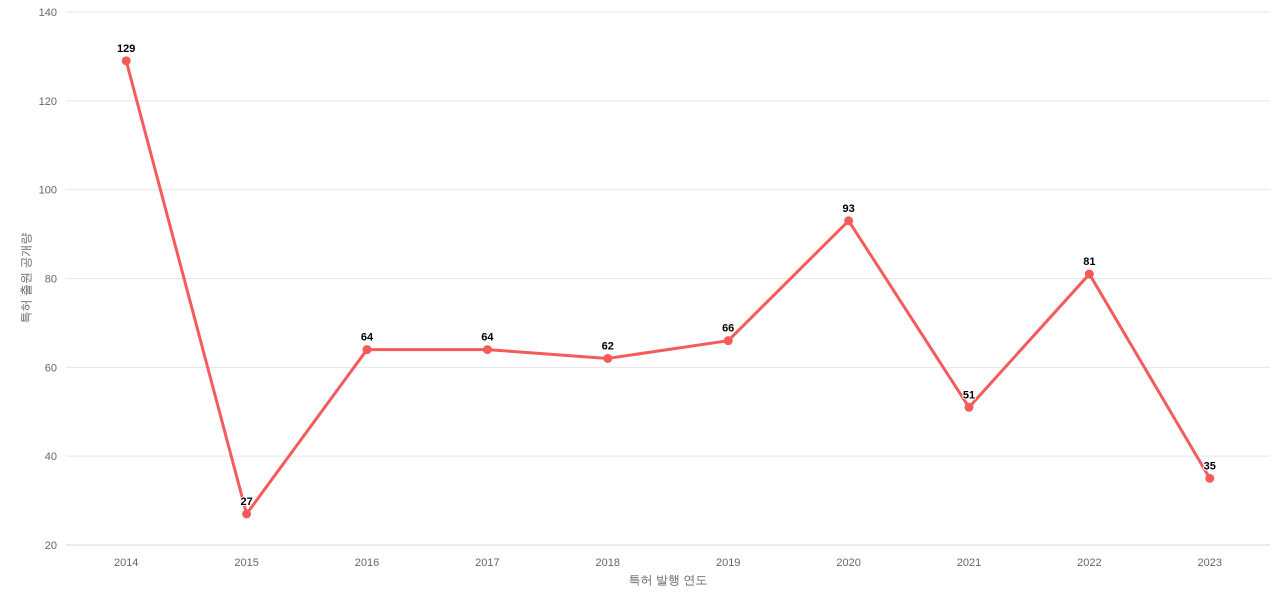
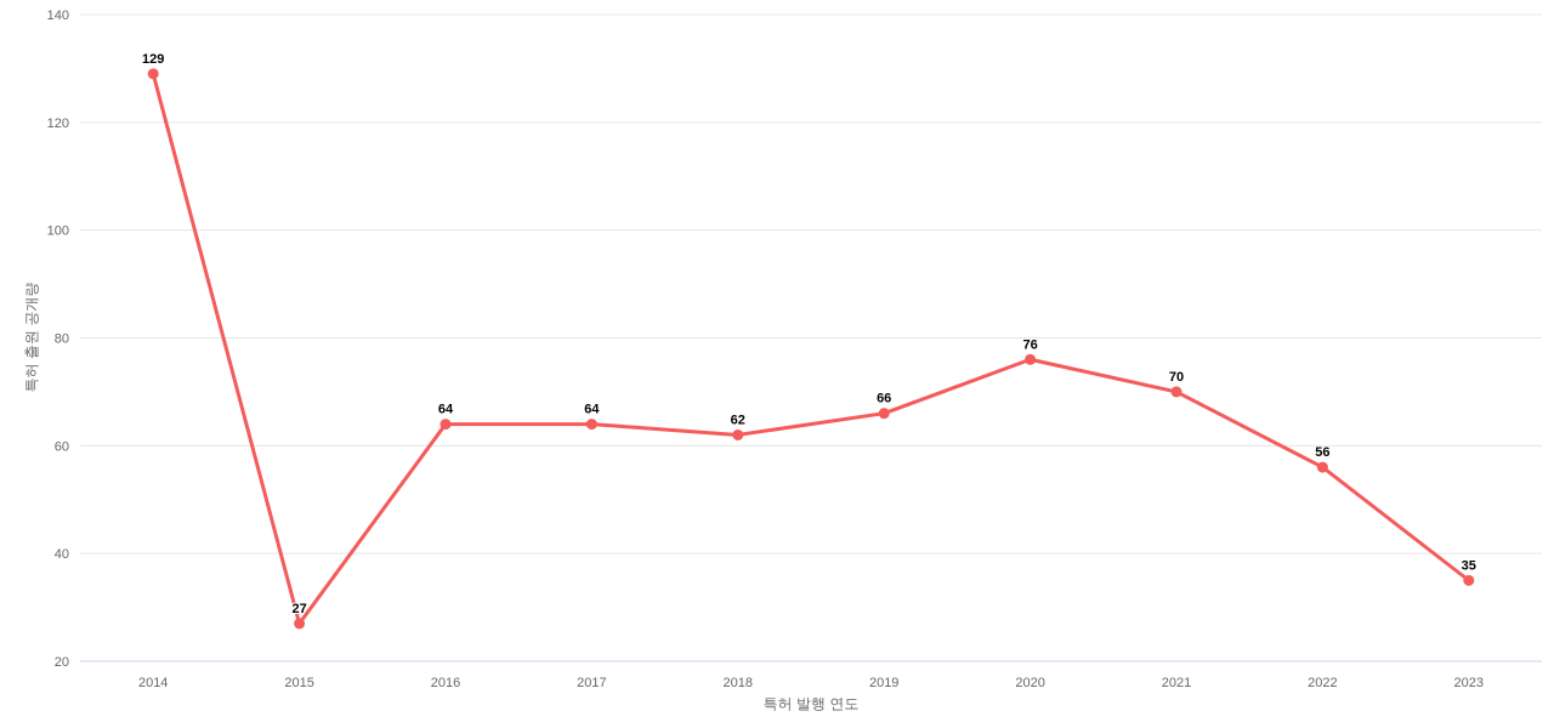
2020: 93 -> 76
2021: 51 -> 70
2022: 81 -> 56
